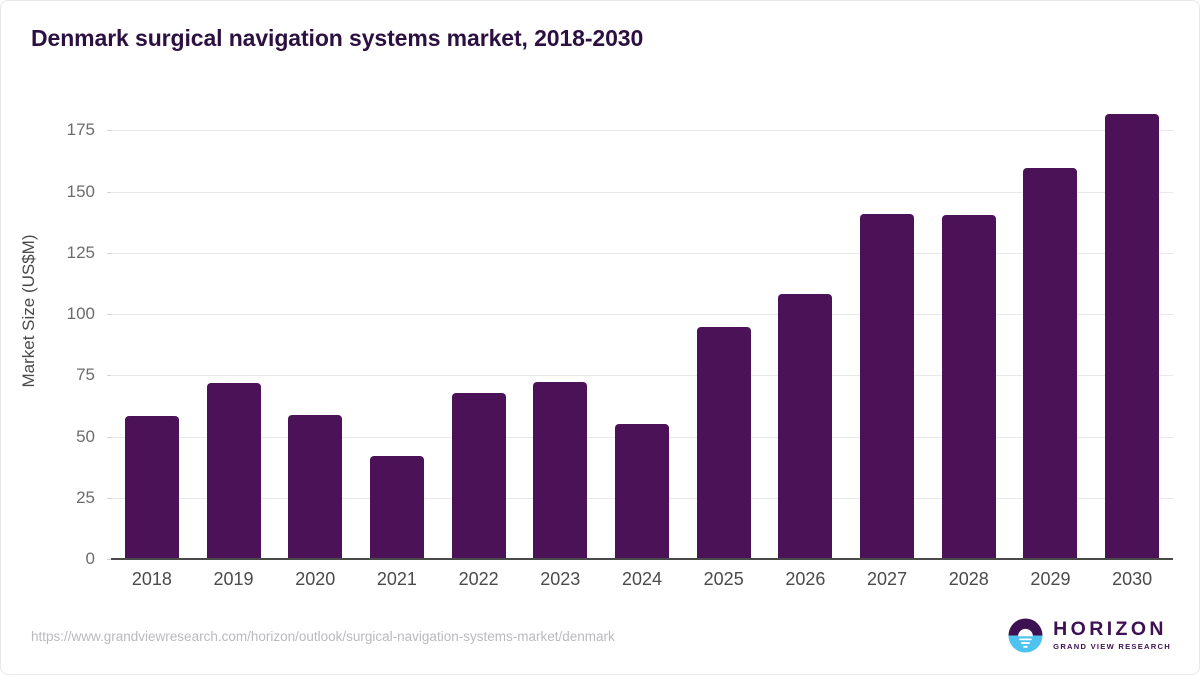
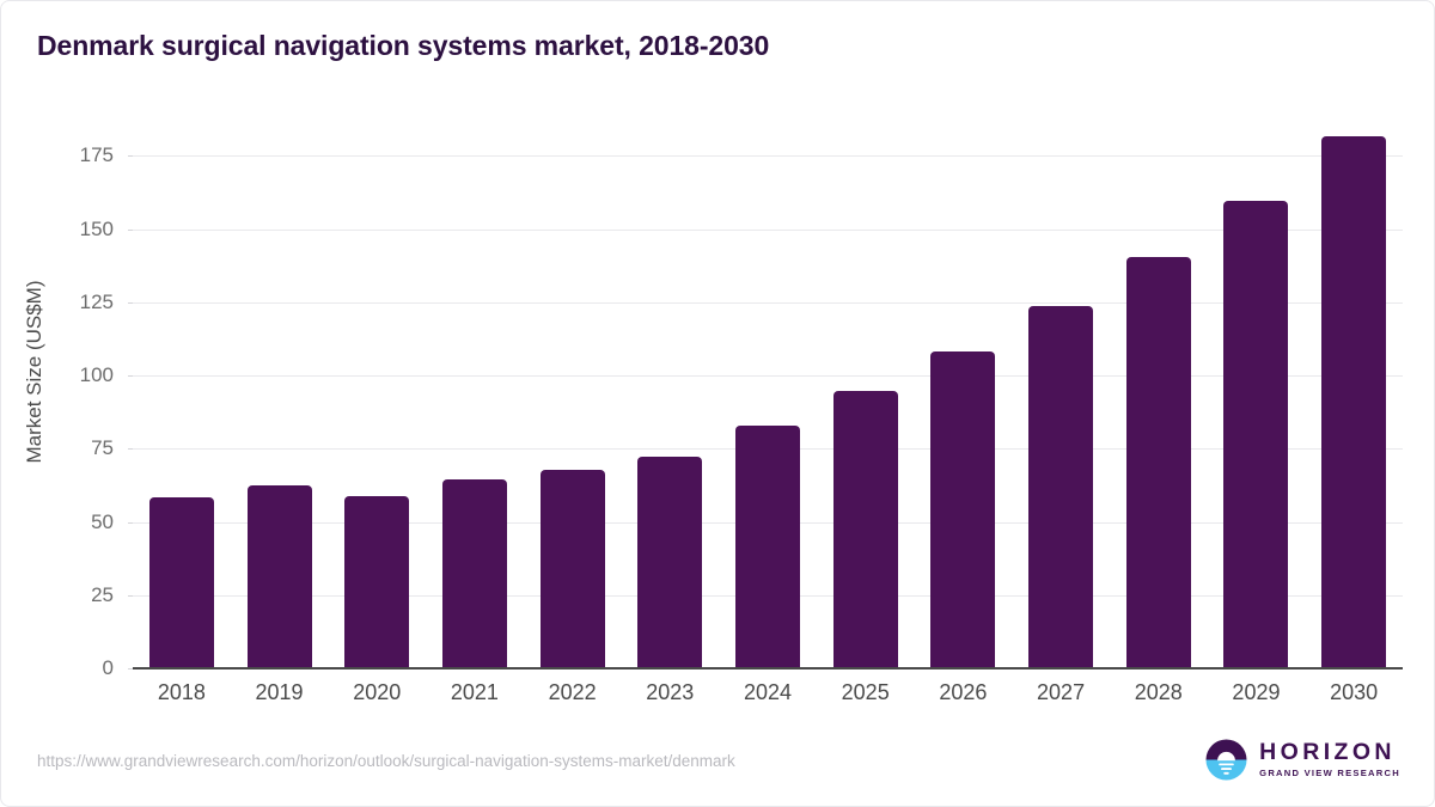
2019: 72 -> 62
2021: 42 -> 65
2024: 55 -> 83
2027: 141 -> 124
